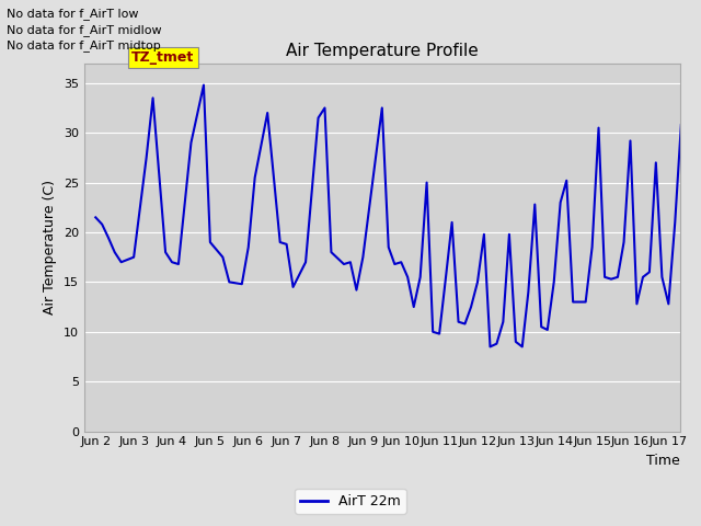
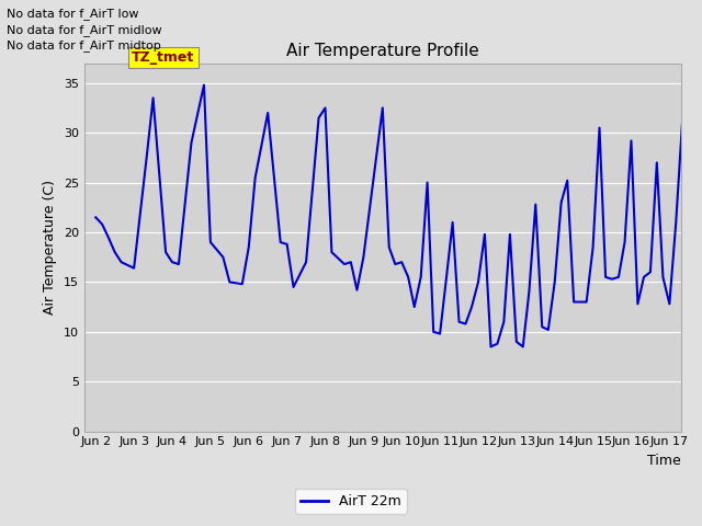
Jun 3: 17.5 -> 16.4
